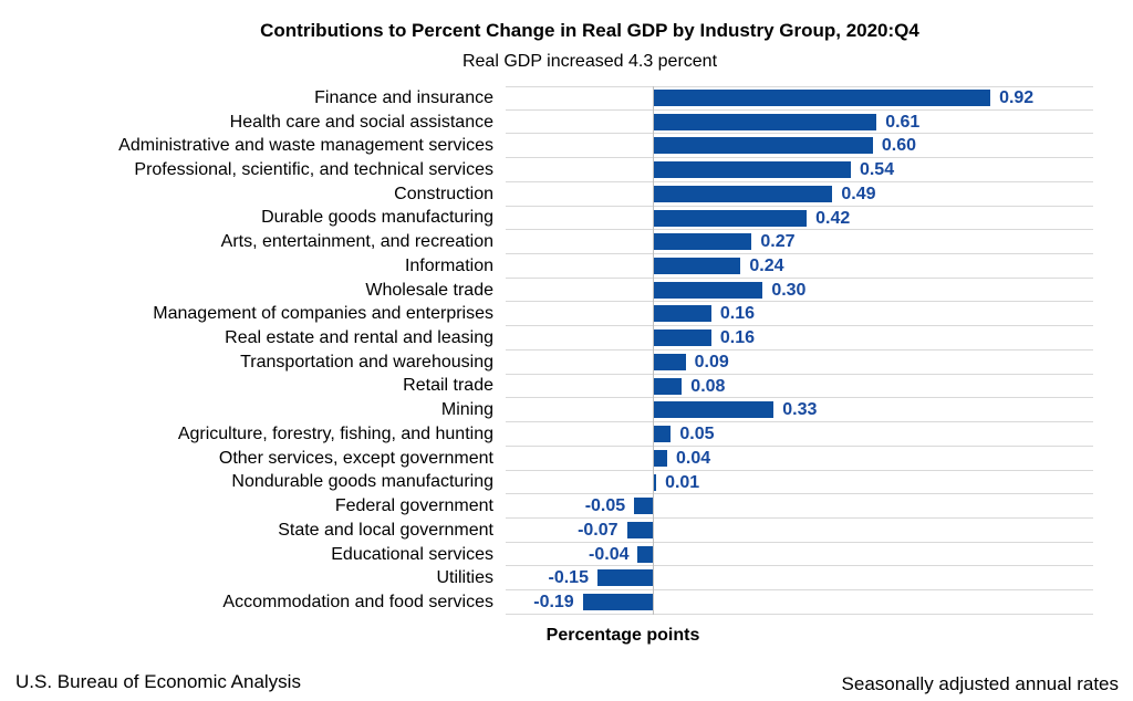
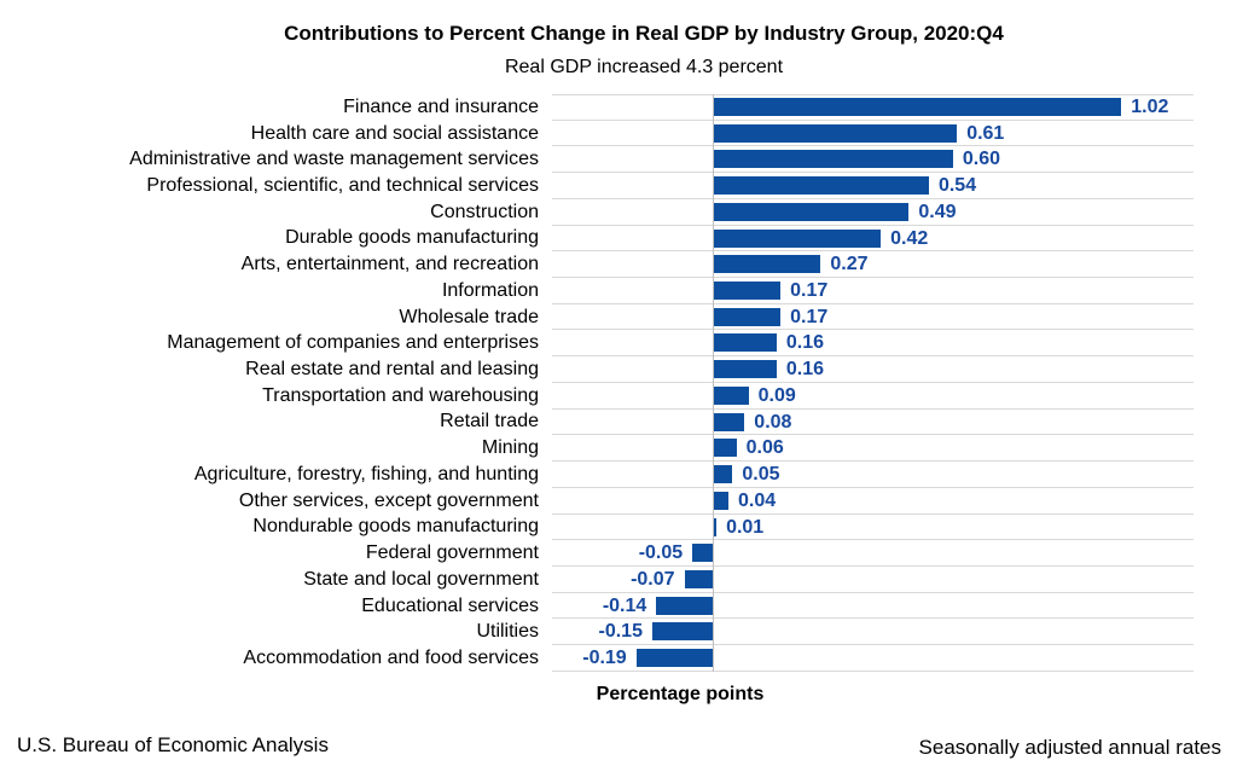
Finance and insurance: 0.92 -> 1.02
Information: 0.24 -> 0.17
Wholesale trade: 0.30 -> 0.17
Mining: 0.33 -> 0.06
Educational services: -0.04 -> -0.14
